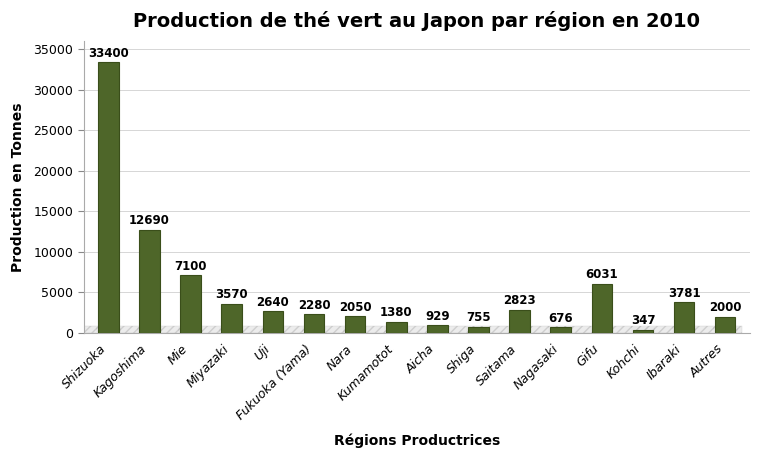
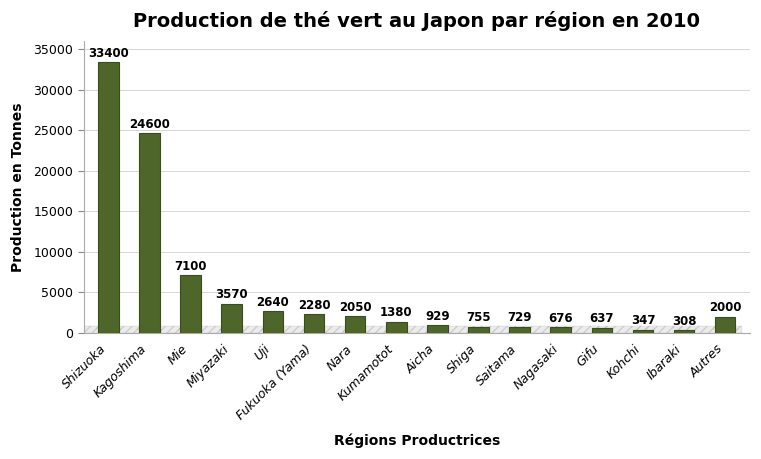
Kagoshima: 12690 -> 24600
Saitama: 2823 -> 729
Gifu: 6031 -> 637
Ibaraki: 3781 -> 308
